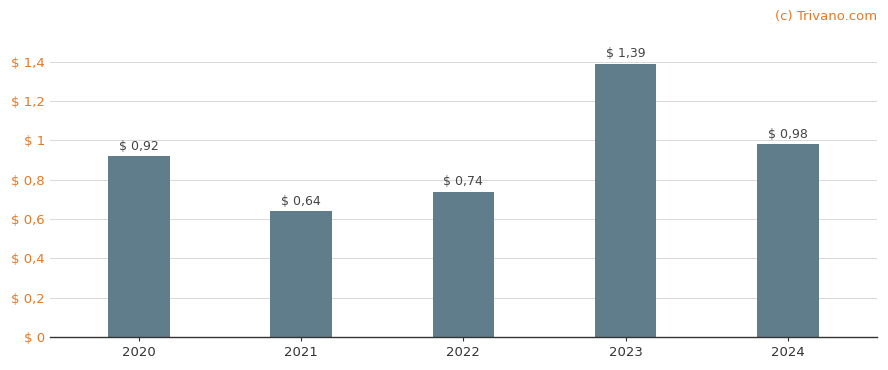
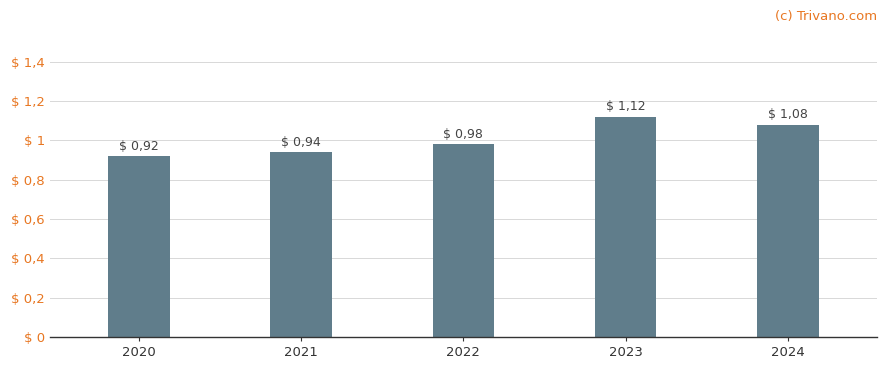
2021: 0,64 -> 0,94
2022: 0,74 -> 0,98
2023: 1,39 -> 1,12
2024: 0,98 -> 1,08
